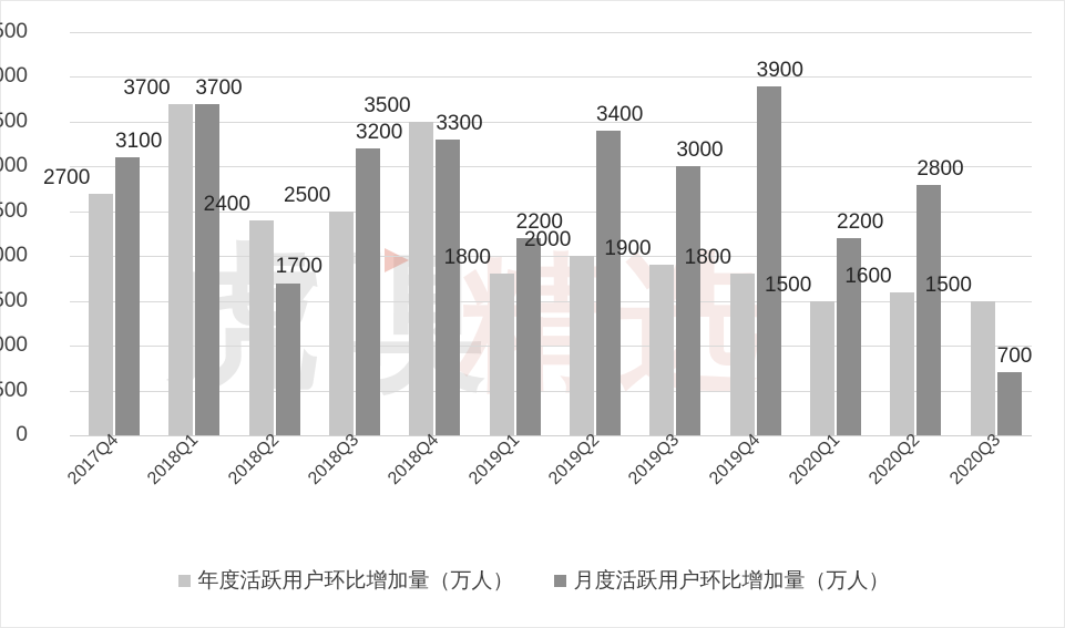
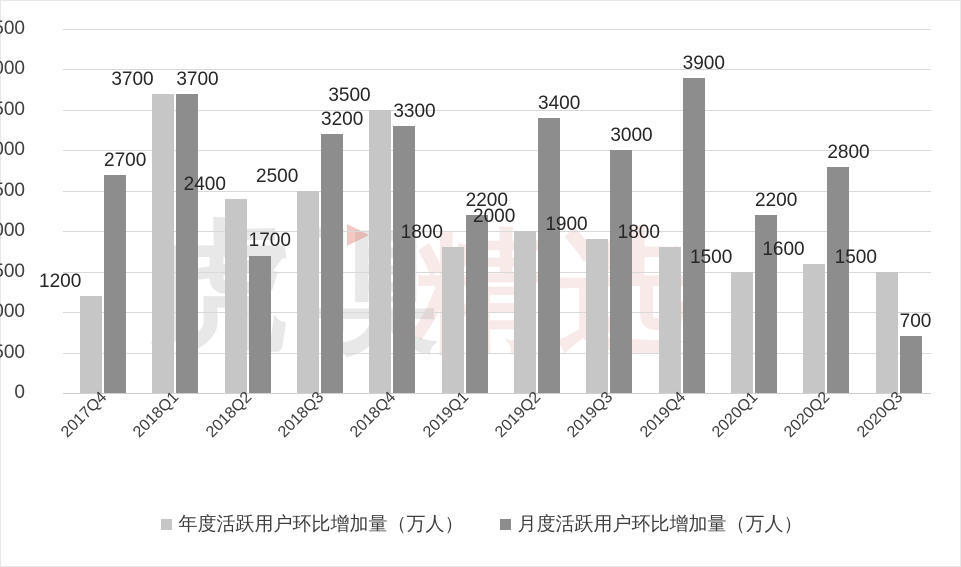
年度活跃用户环比增加量（万人）/2017Q4: 2700 -> 1200
月度活跃用户环比增加量（万人）/2017Q4: 3100 -> 2700
